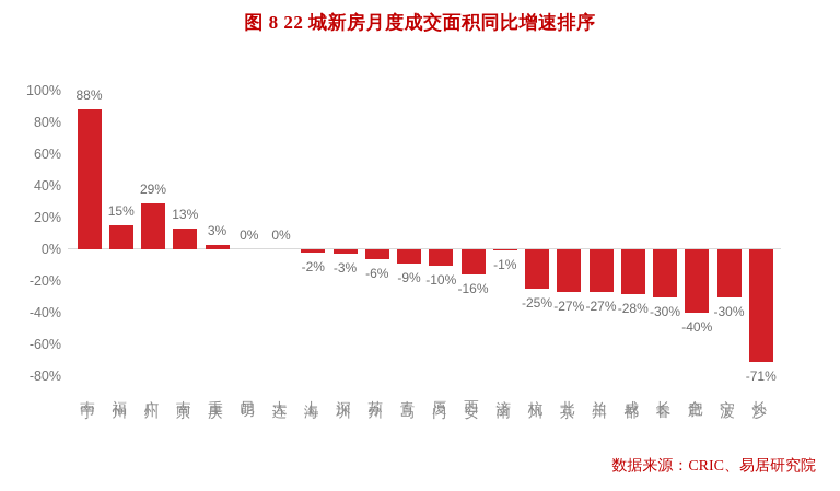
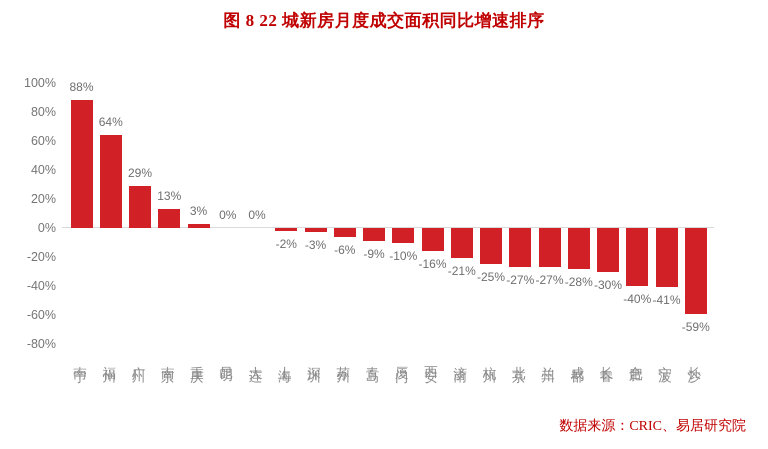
福州: 15% -> 64%
济南: -1% -> -21%
宁波: -30% -> -41%
长沙: -71% -> -59%
